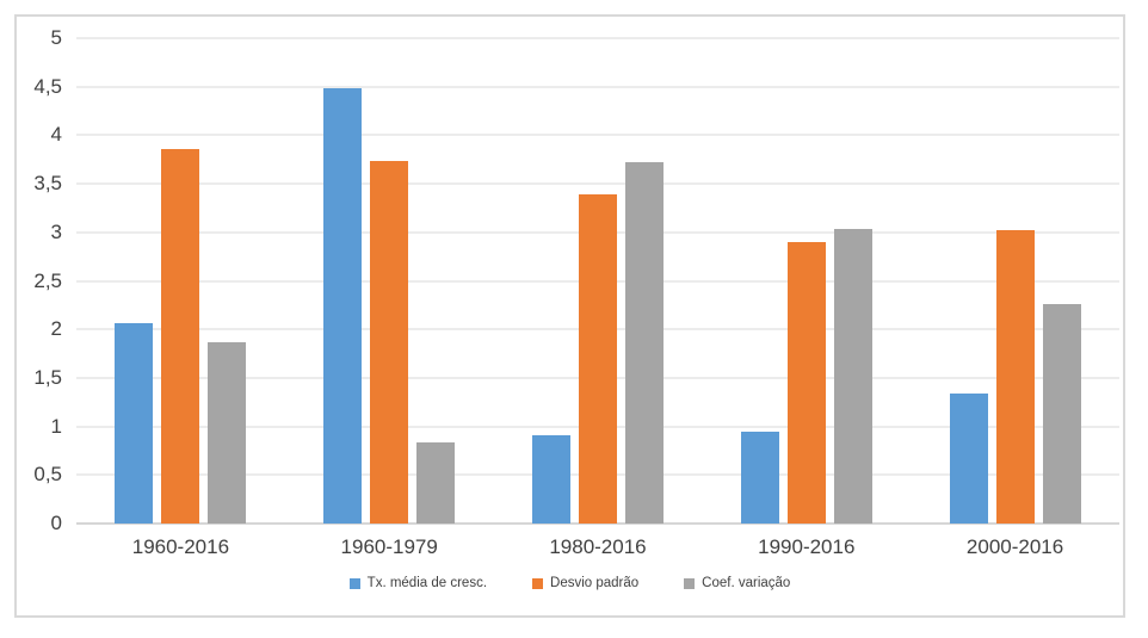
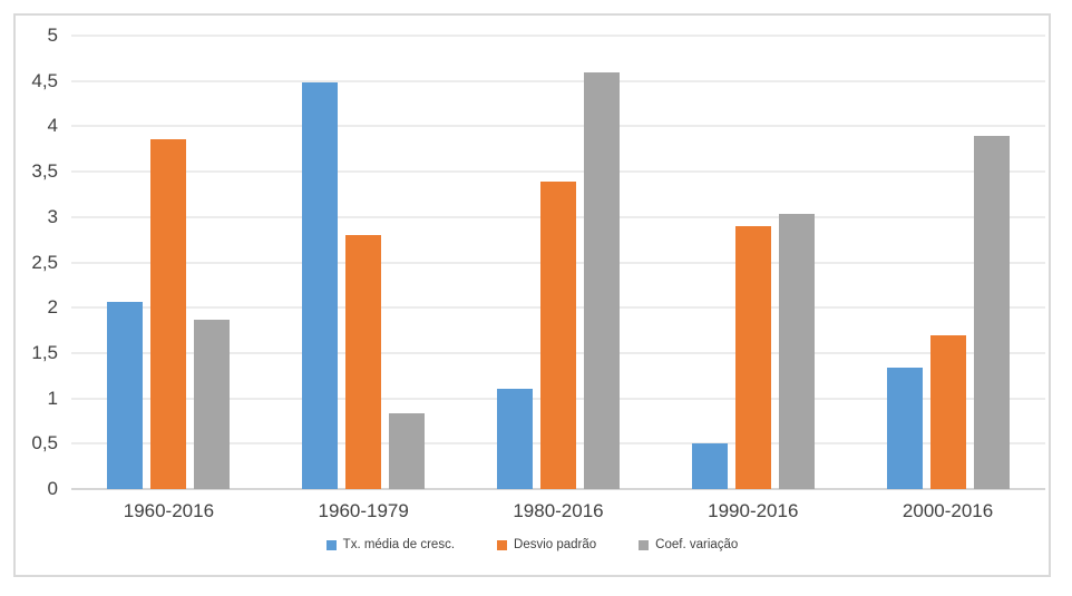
Desvio padrão/1960-1979: 3.7 -> 2.8
Tx. média de cresc./1980-2016: 0.9 -> 1.1
Coef. variação/1980-2016: 3.7 -> 4.6
Tx. média de cresc./1990-2016: 0.9 -> 0.5
Desvio padrão/2000-2016: 3.0 -> 1.7
Coef. variação/2000-2016: 2.3 -> 3.9
